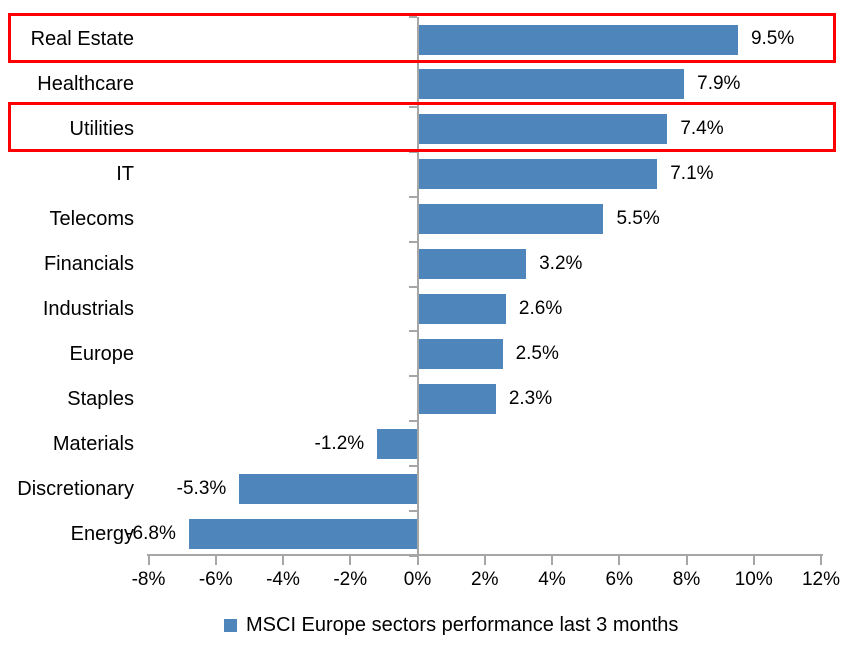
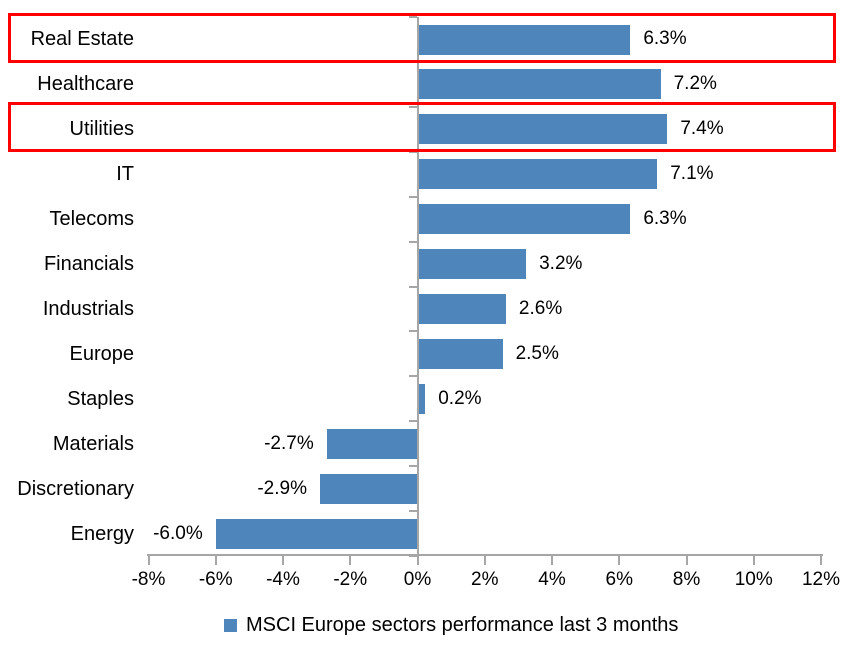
Real Estate: 9.5% -> 6.3%
Healthcare: 7.9% -> 7.2%
Telecoms: 5.5% -> 6.3%
Staples: 2.3% -> 0.2%
Materials: -1.2% -> -2.7%
Discretionary: -5.3% -> -2.9%
Energy: -6.8% -> -6.0%
